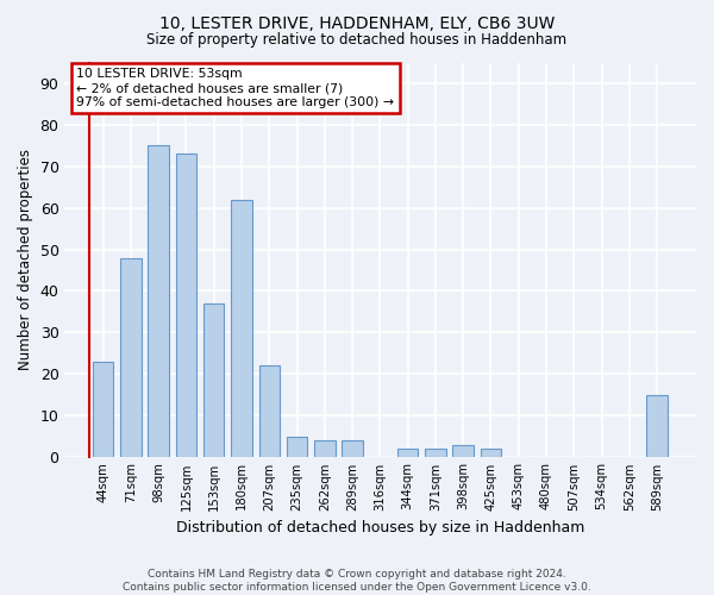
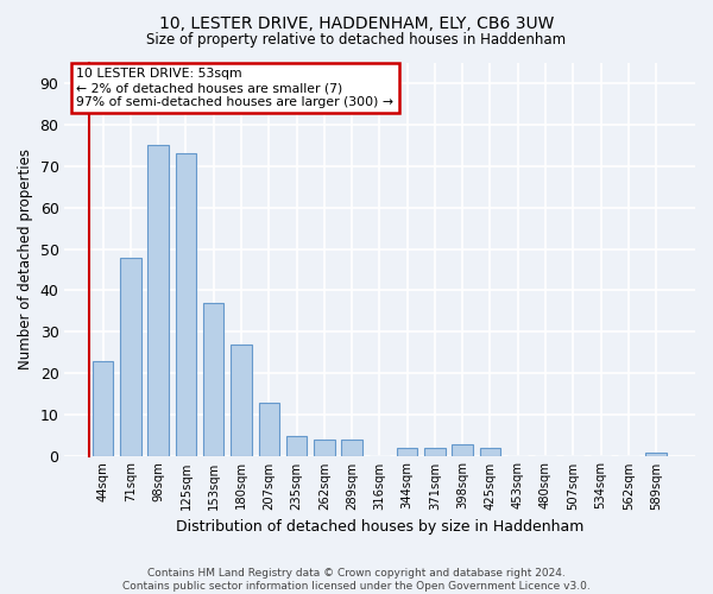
180sqm: 62 -> 27
207sqm: 22 -> 13
589sqm: 15 -> 1
